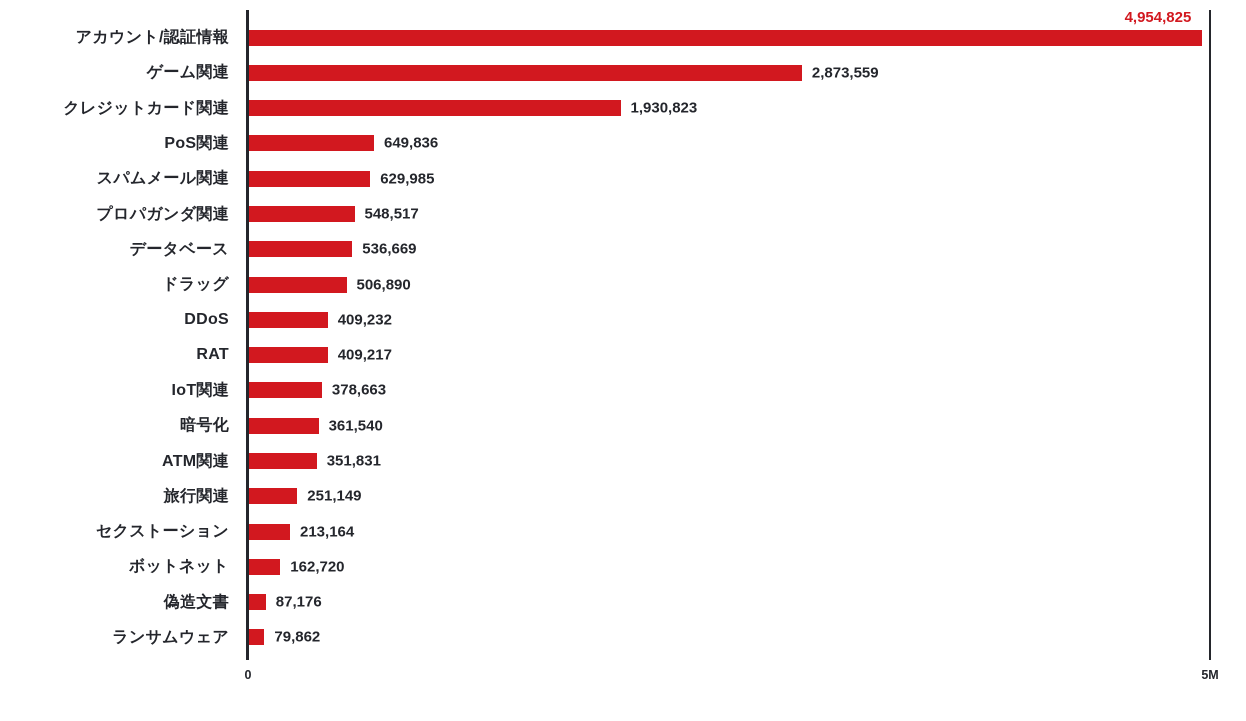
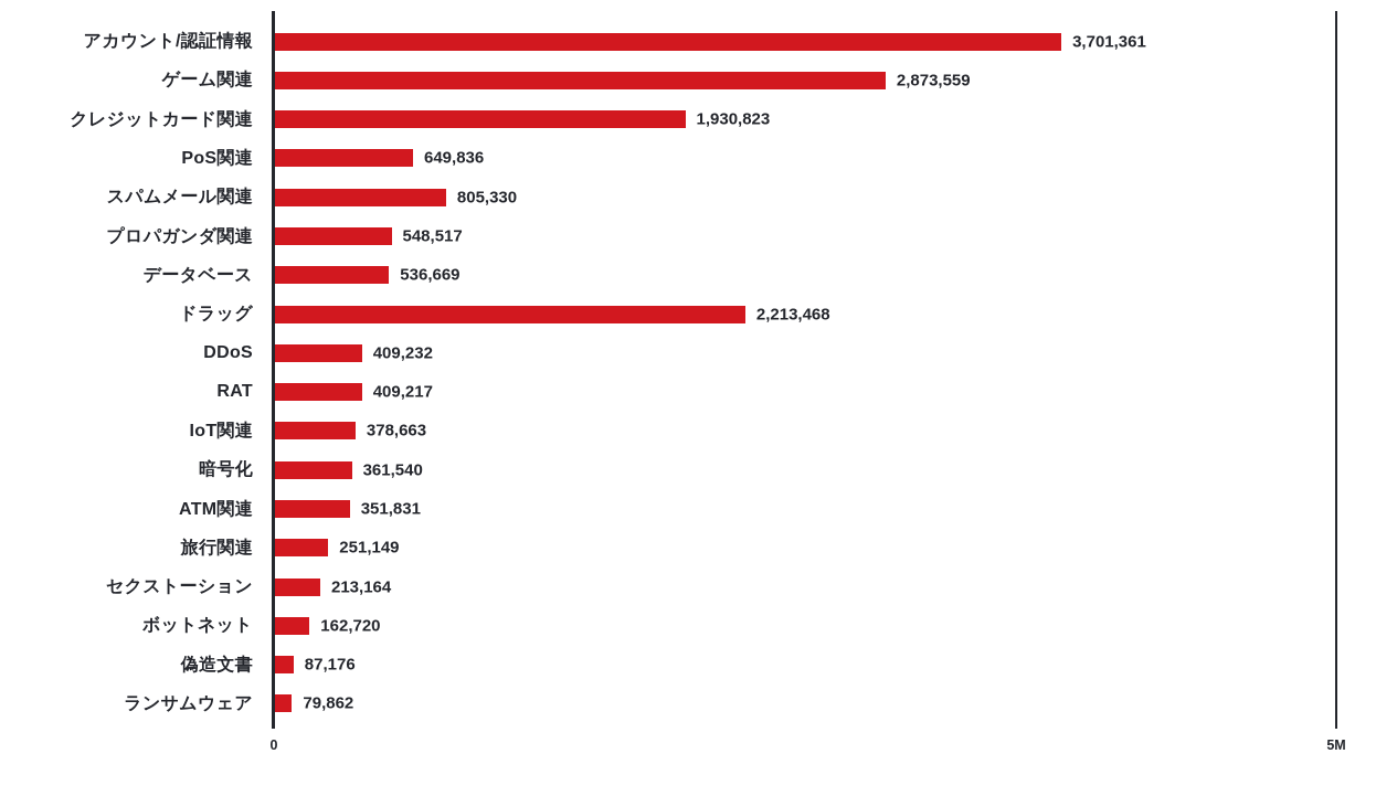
アカウント/認証情報: 4,954,825 -> 3,701,361
スパムメール関連: 629,985 -> 805,330
ドラッグ: 506,890 -> 2,213,468
